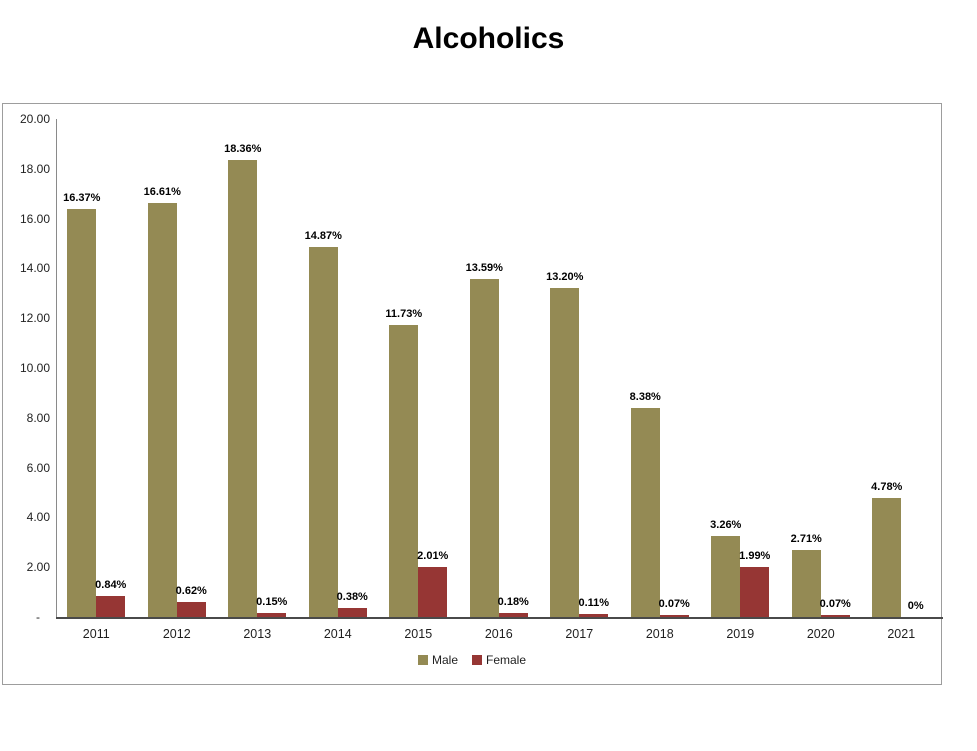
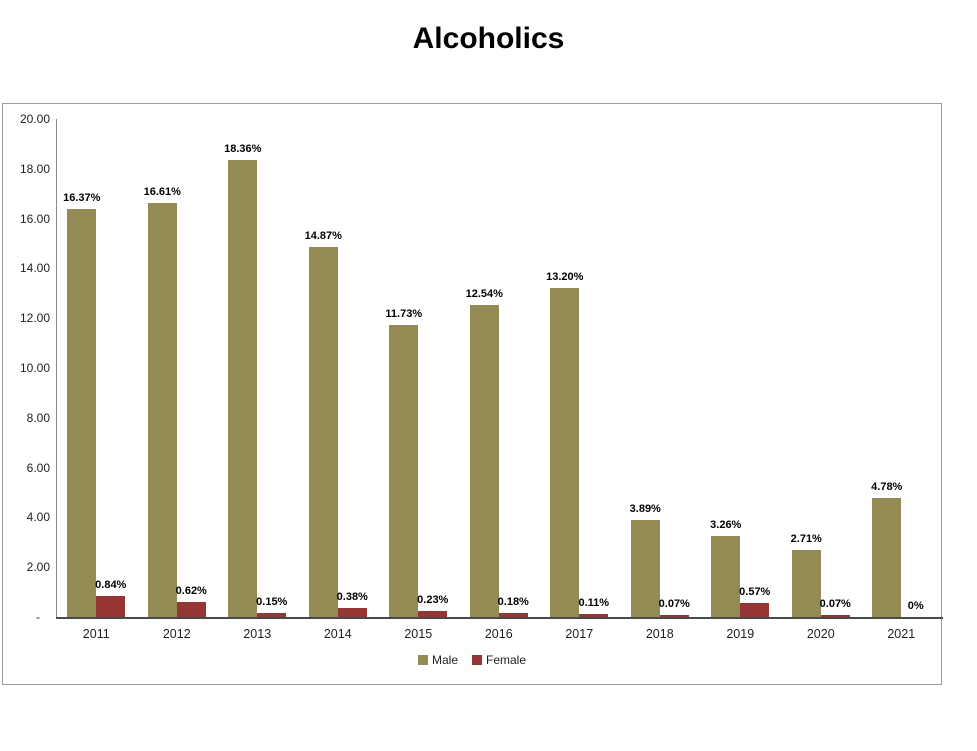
Female/2015: 2.01% -> 0.23%
Male/2016: 13.59% -> 12.54%
Male/2018: 8.38% -> 3.89%
Female/2019: 1.99% -> 0.57%
